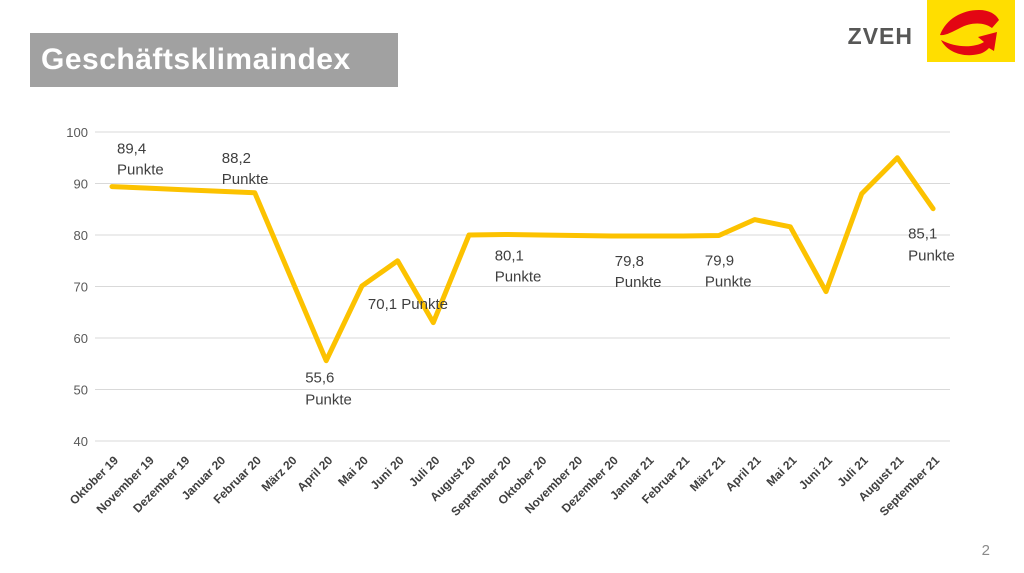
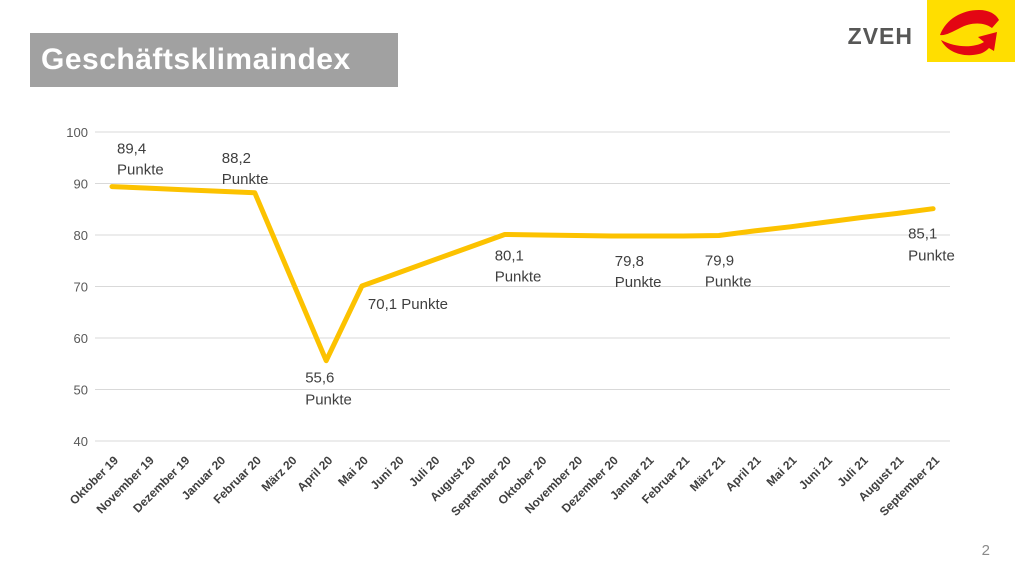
Juni 20: 75 -> 73
Juli 20: 63 -> 75
August 20: 80 -> 78
April 21: 83 -> 81
Juni 21: 69 -> 82
Juli 21: 88 -> 83
August 21: 95 -> 84
